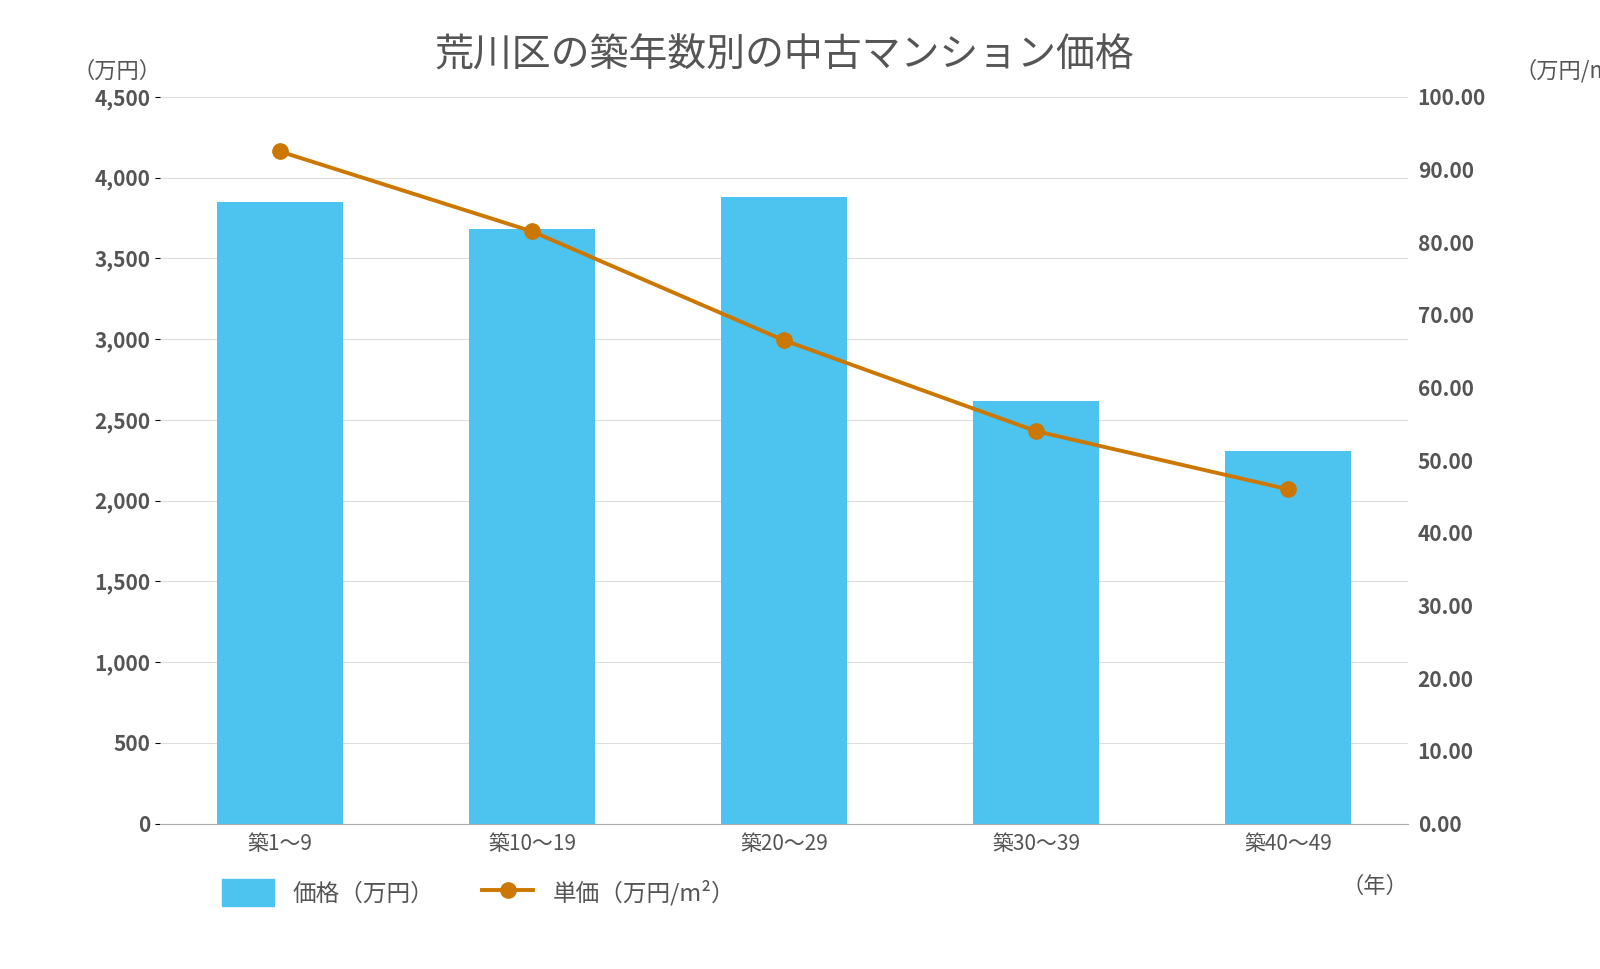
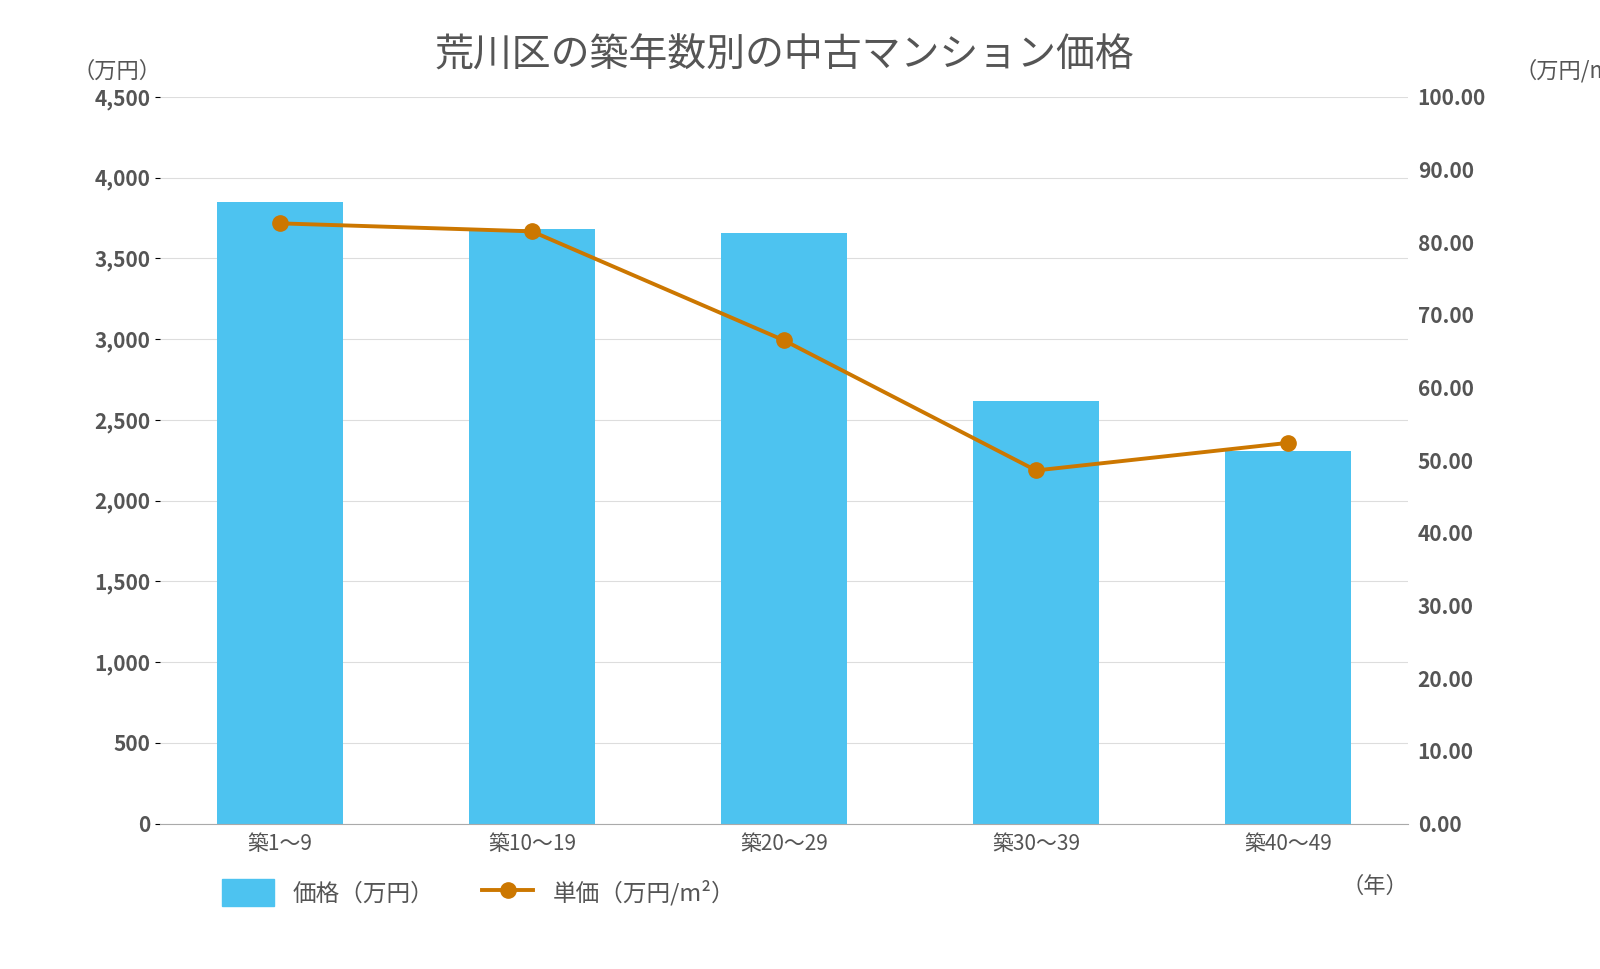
単価（万円/m²）/築1〜9: 92.5 -> 82.6
価格（万円）/築20〜29: 3,880 -> 3,660
単価（万円/m²）/築30〜39: 54.0 -> 48.6
単価（万円/m²）/築40〜49: 46.0 -> 52.4
